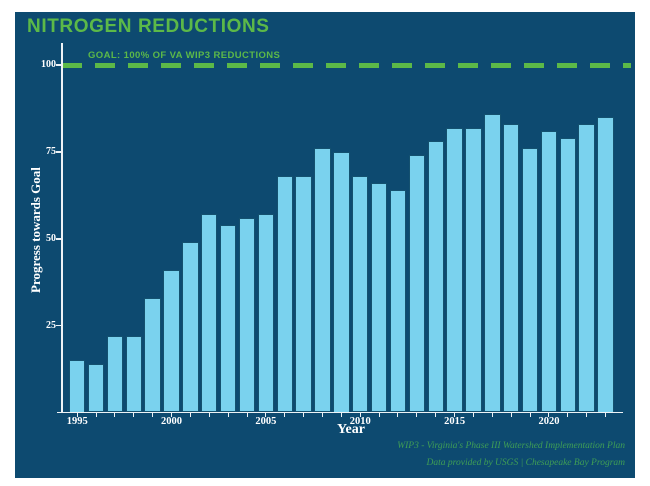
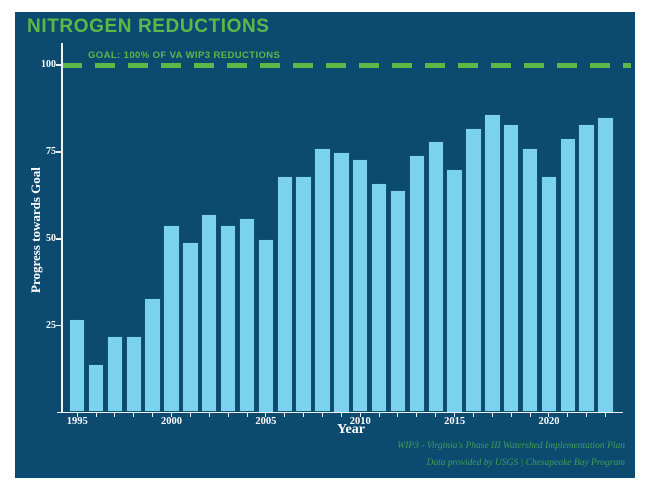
1995: 15 -> 27
2000: 41 -> 54
2005: 57 -> 50
2010: 68 -> 73
2015: 82 -> 70
2020: 81 -> 68
